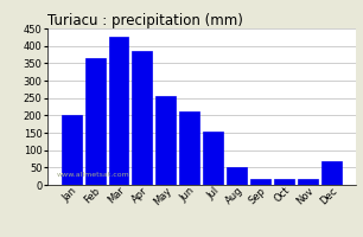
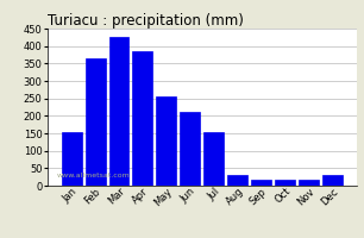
Jan: 200 -> 155
Aug: 52 -> 30
Dec: 68 -> 30
